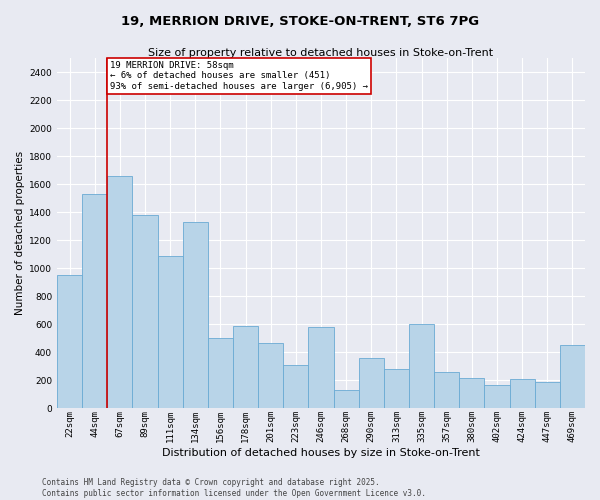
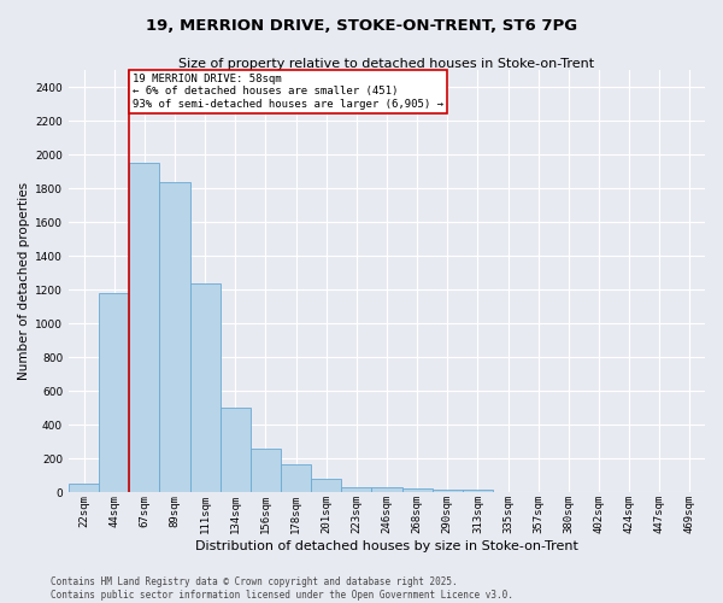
22sqm: 950 -> 50
44sqm: 1530 -> 1180
67sqm: 1660 -> 1950
89sqm: 1380 -> 1840
111sqm: 1090 -> 1240
134sqm: 1330 -> 500
156sqm: 500 -> 260
178sqm: 590 -> 160
201sqm: 470 -> 80
223sqm: 310 -> 30
246sqm: 580 -> 30
268sqm: 130 -> 20
290sqm: 360 -> 20
313sqm: 280 -> 20
335sqm: 600 -> 0
357sqm: 260 -> 0
380sqm: 220 -> 0
402sqm: 170 -> 0
424sqm: 210 -> 0
447sqm: 190 -> 0
469sqm: 450 -> 0
